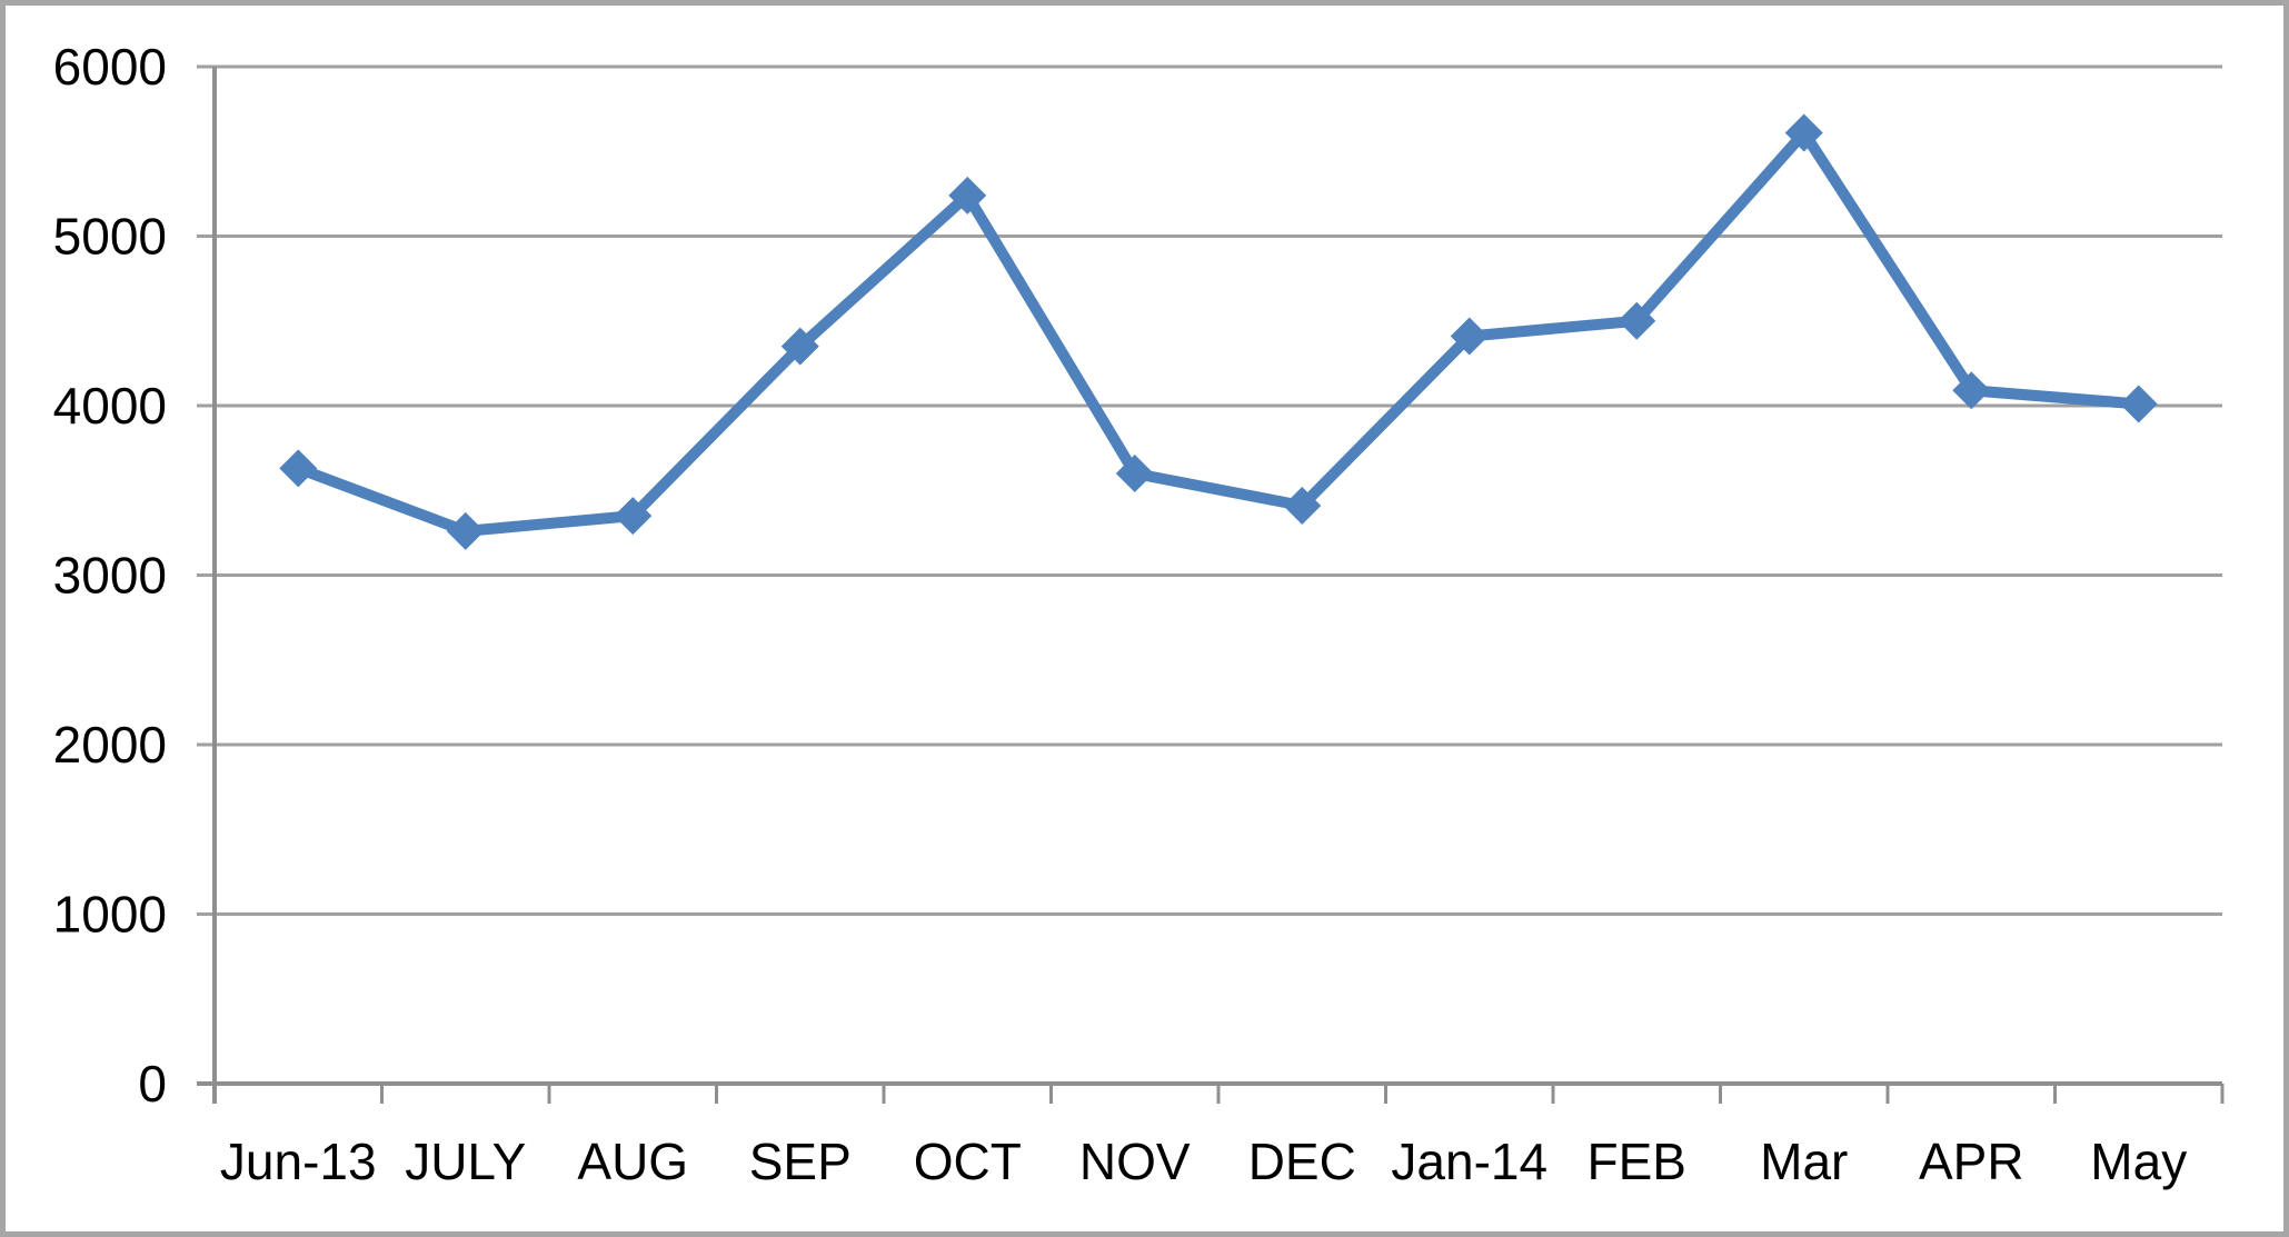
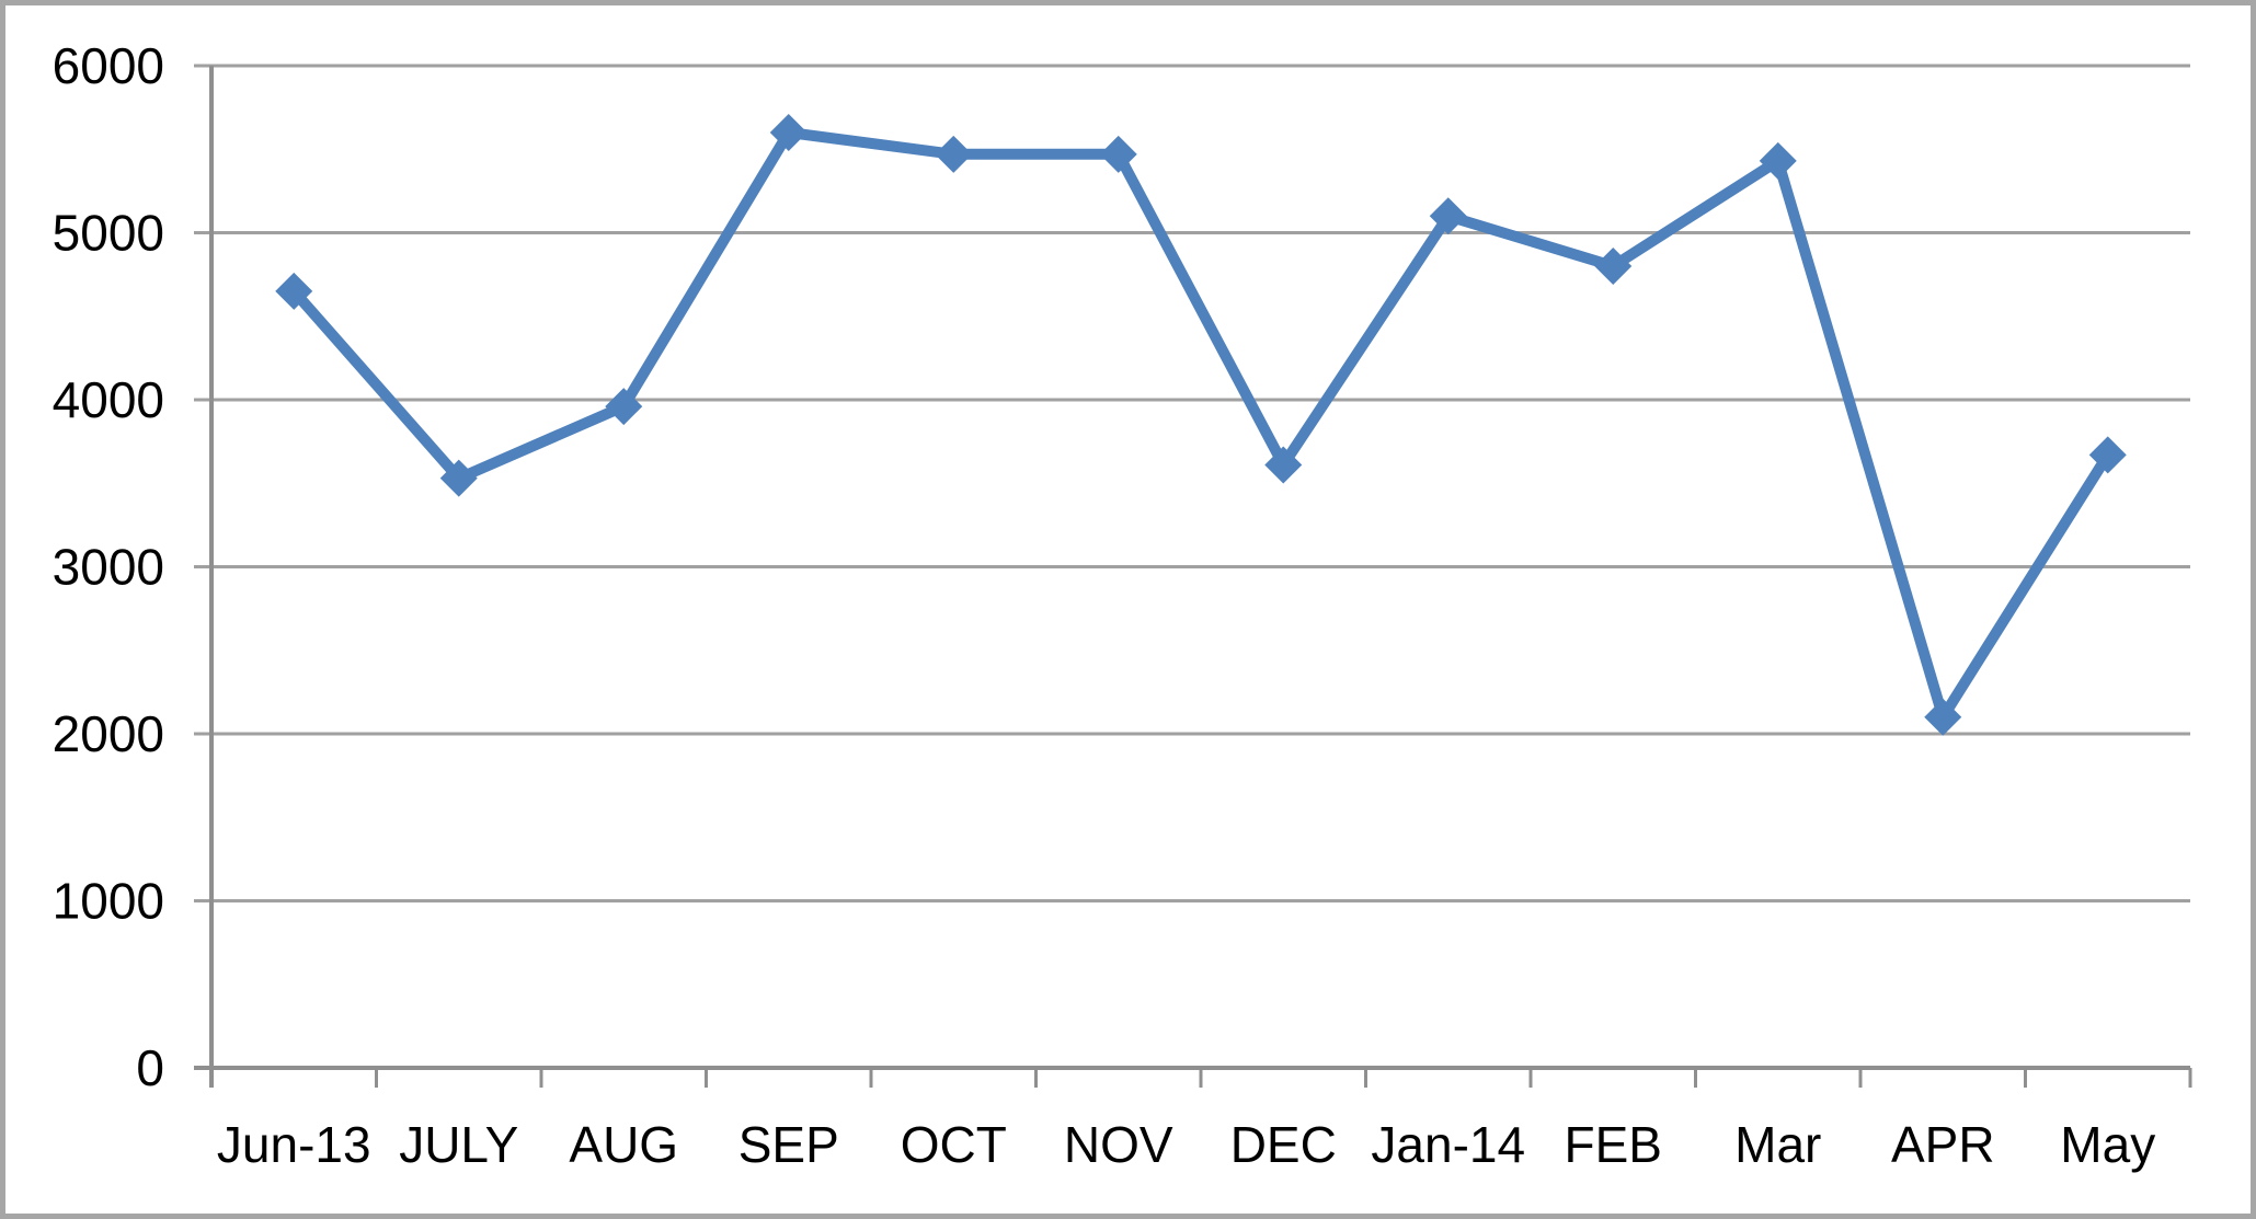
Jun-13: 3630 -> 4650
JULY: 3260 -> 3530
AUG: 3350 -> 3960
SEP: 4350 -> 5600
OCT: 5240 -> 5470
NOV: 3600 -> 5470
DEC: 3410 -> 3610
Jan-14: 4410 -> 5100
FEB: 4500 -> 4800
Mar: 5610 -> 5430
APR: 4090 -> 2100
May: 4010 -> 3670
